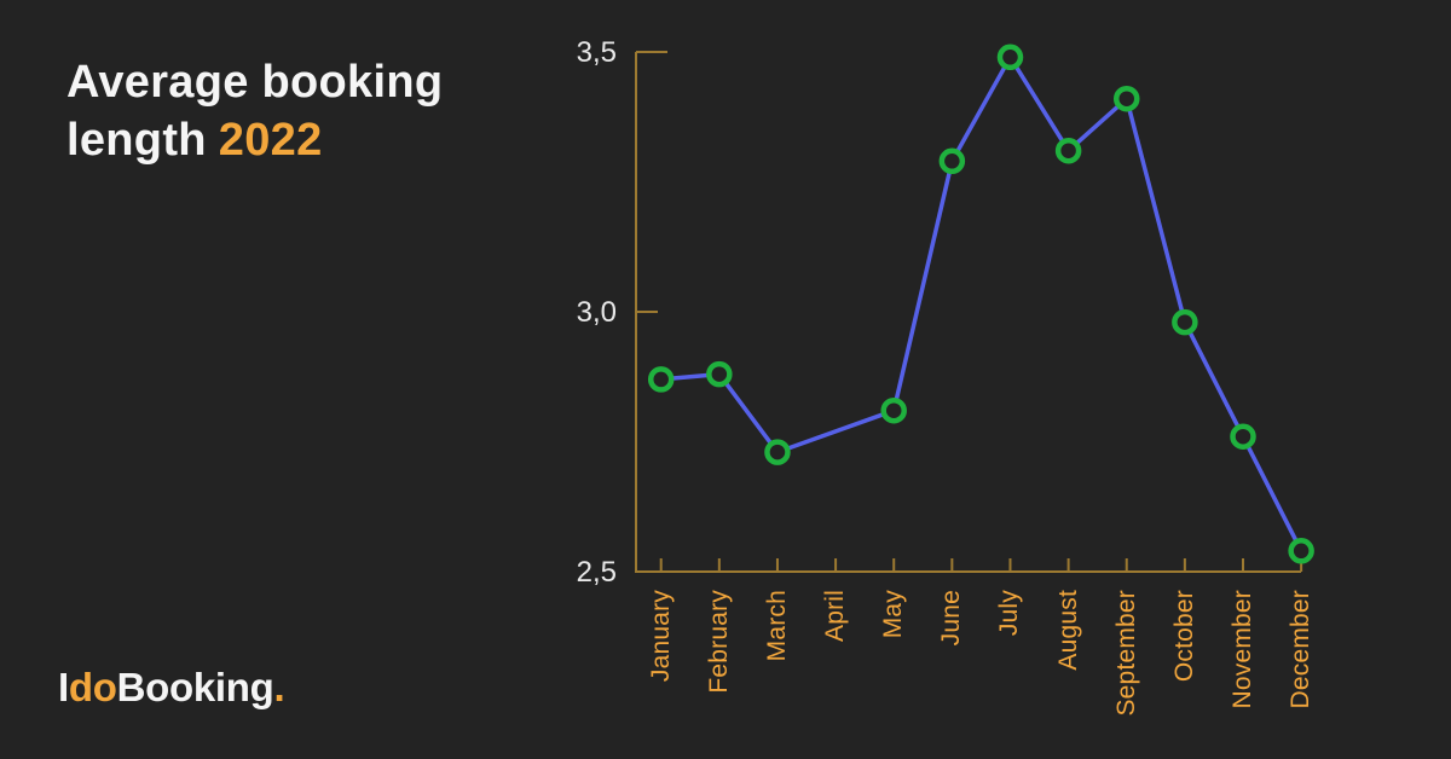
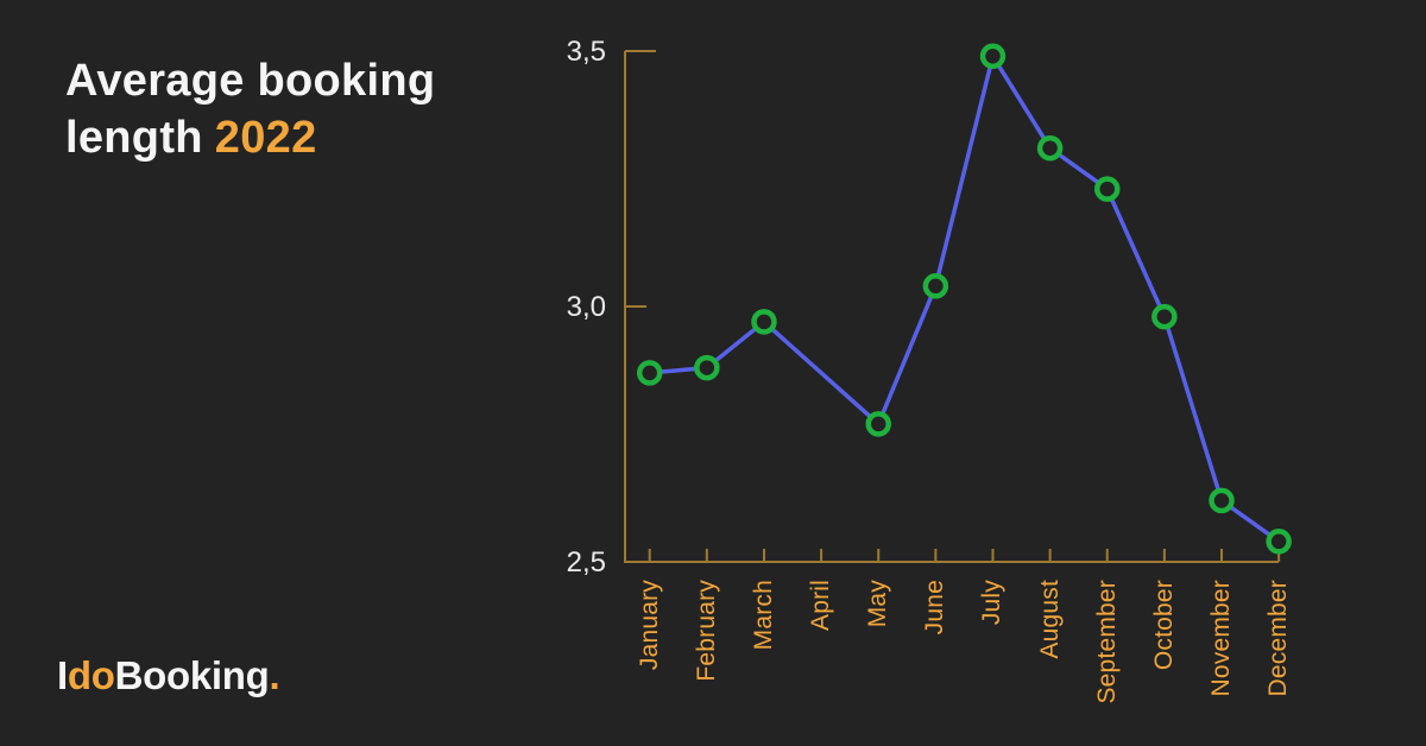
March: 2,73 -> 2,97
May: 2,81 -> 2,77
June: 3,29 -> 3,04
September: 3,41 -> 3,23
November: 2,76 -> 2,62
